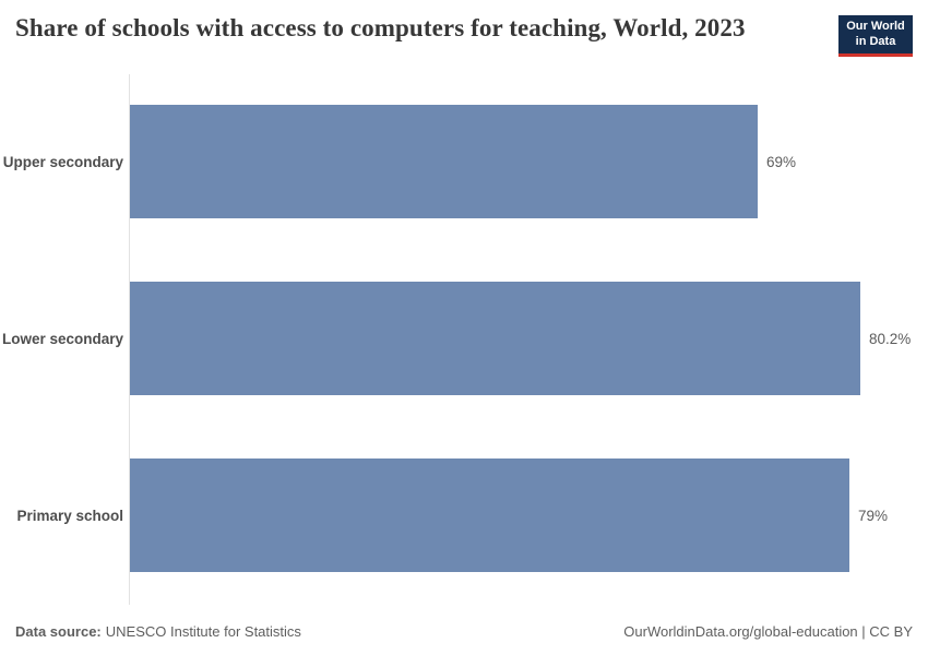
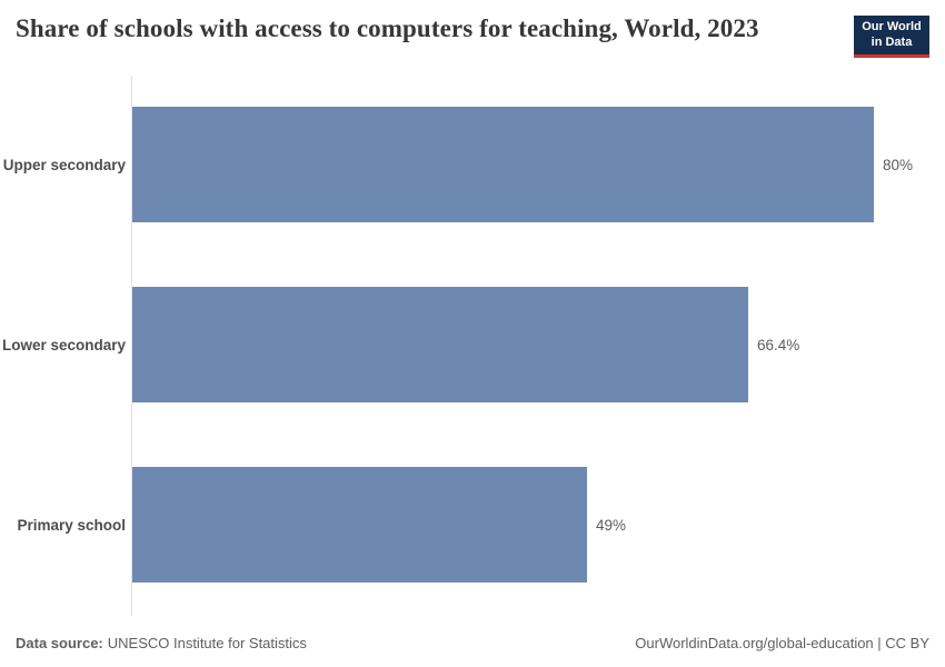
Upper secondary: 69% -> 80%
Lower secondary: 80.2% -> 66.4%
Primary school: 79% -> 49%
